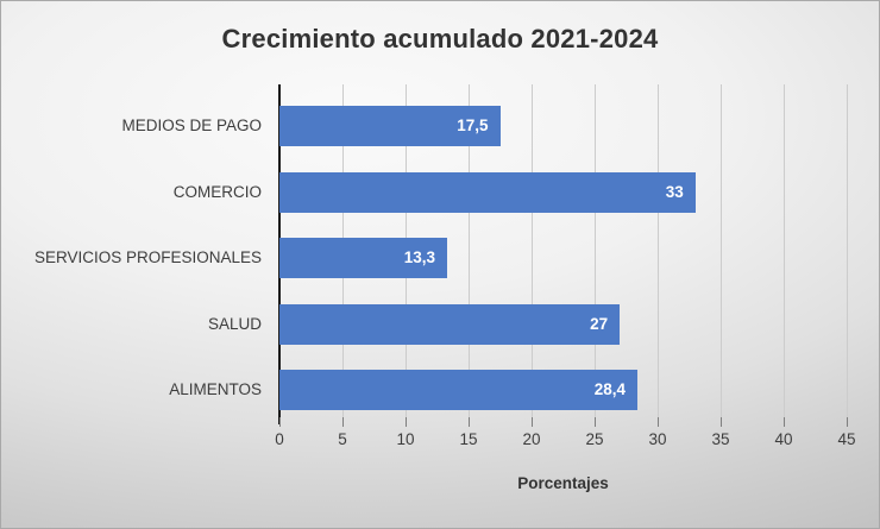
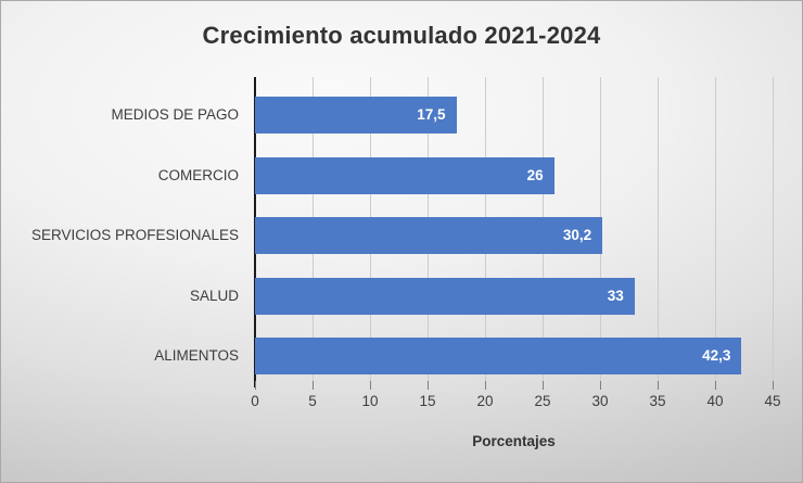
COMERCIO: 33 -> 26
SERVICIOS PROFESIONALES: 13,3 -> 30,2
SALUD: 27 -> 33
ALIMENTOS: 28,4 -> 42,3
